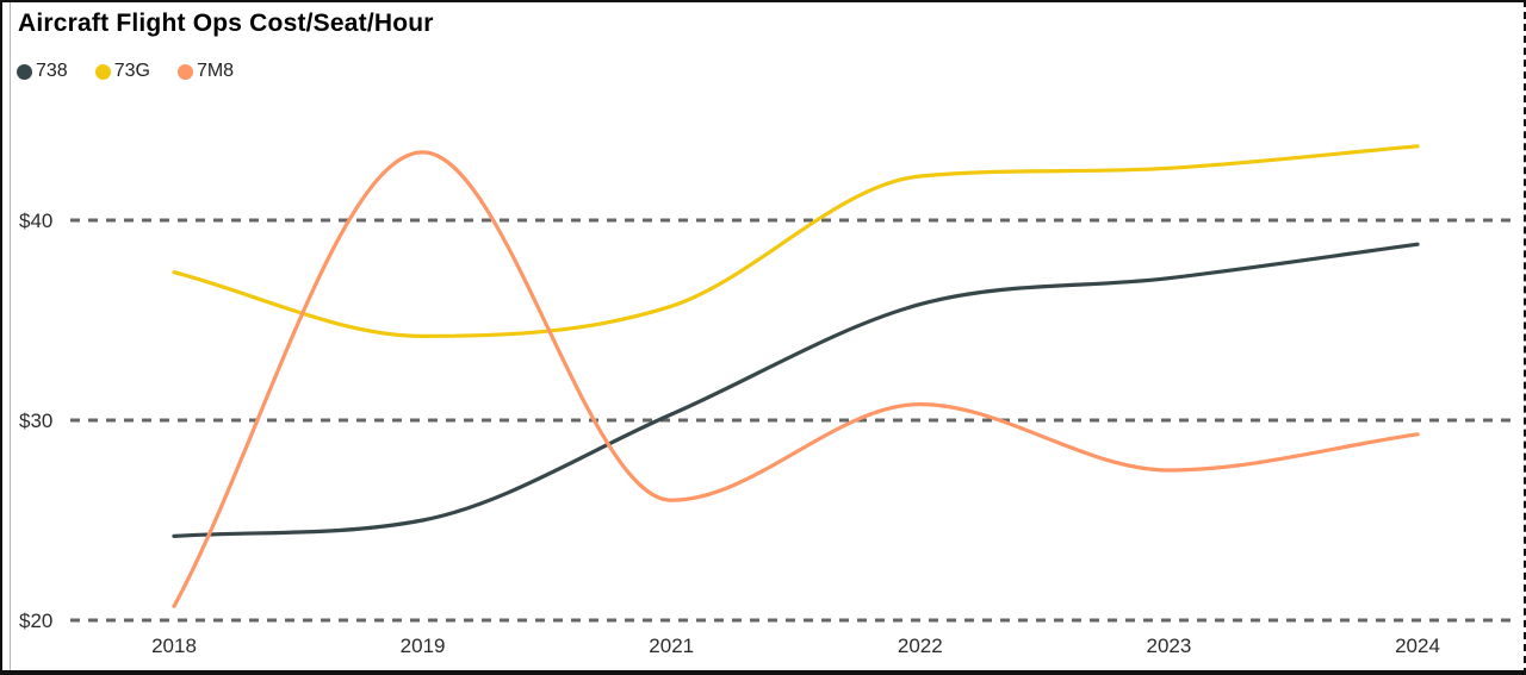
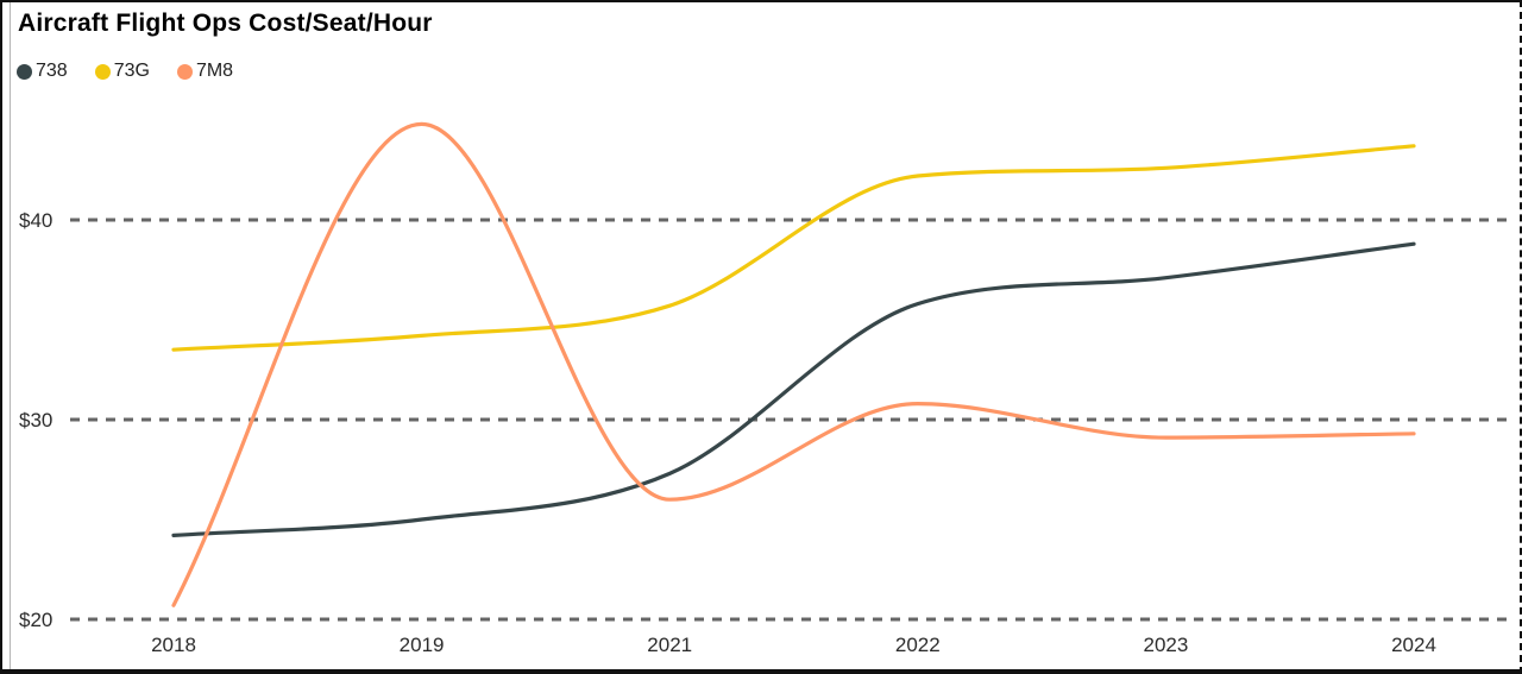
73G/2018: $37.4 -> $33.5
7M8/2019: $43.4 -> $44.8
738/2021: $30.3 -> $27.3
7M8/2023: $27.5 -> $29.1
